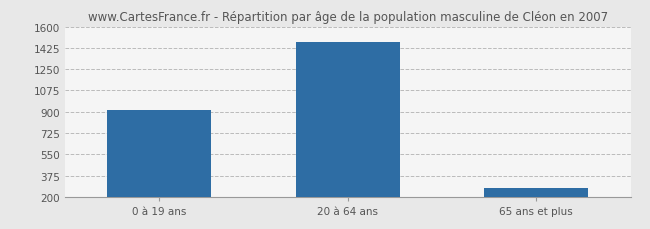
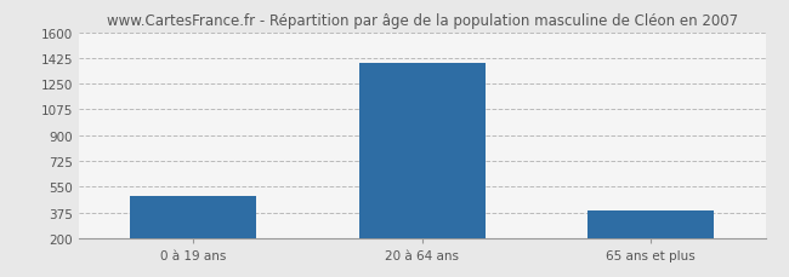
0 à 19 ans: 910 -> 490
20 à 64 ans: 1470 -> 1390
65 ans et plus: 270 -> 390
